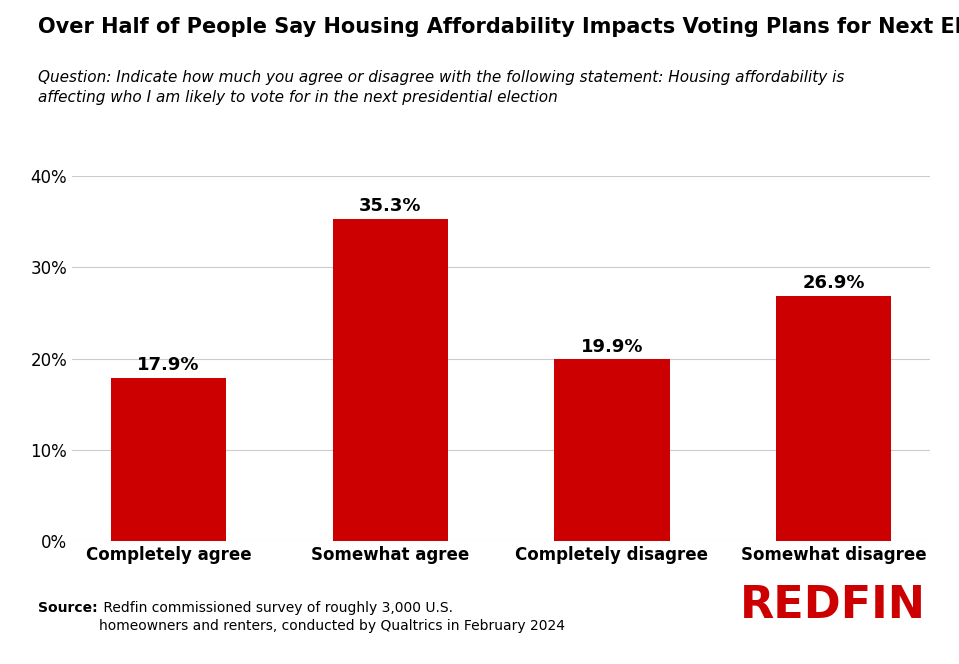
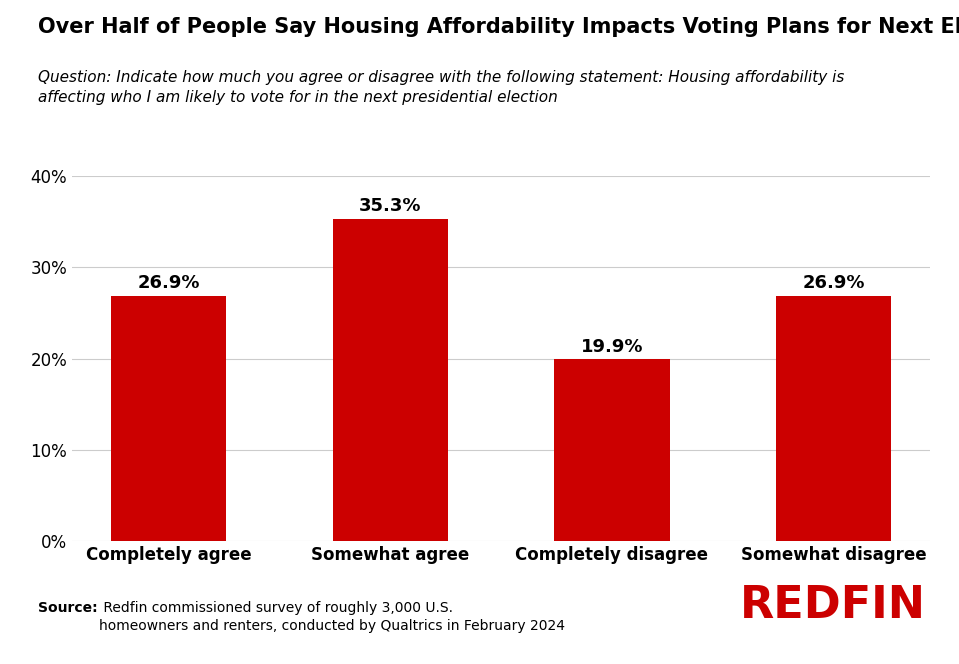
Completely agree: 17.9% -> 26.9%
